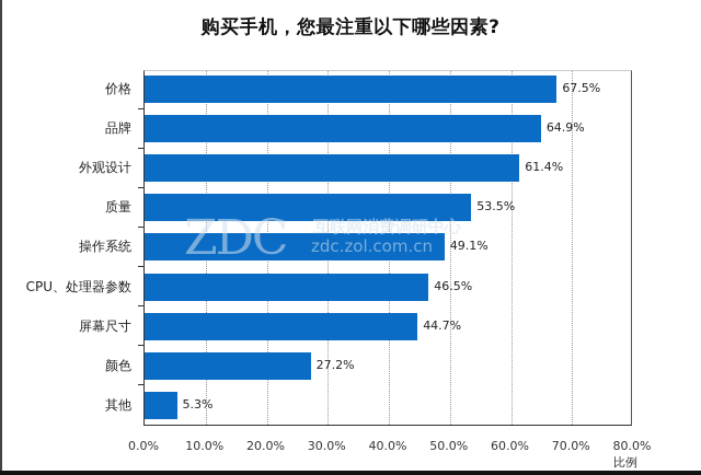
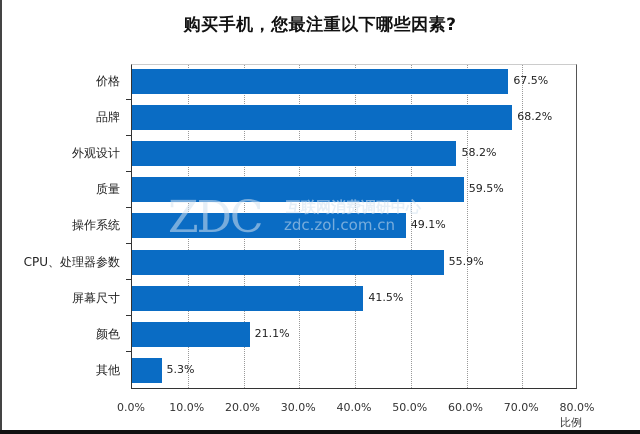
品牌: 64.9% -> 68.2%
外观设计: 61.4% -> 58.2%
质量: 53.5% -> 59.5%
CPU、处理器参数: 46.5% -> 55.9%
屏幕尺寸: 44.7% -> 41.5%
颜色: 27.2% -> 21.1%
